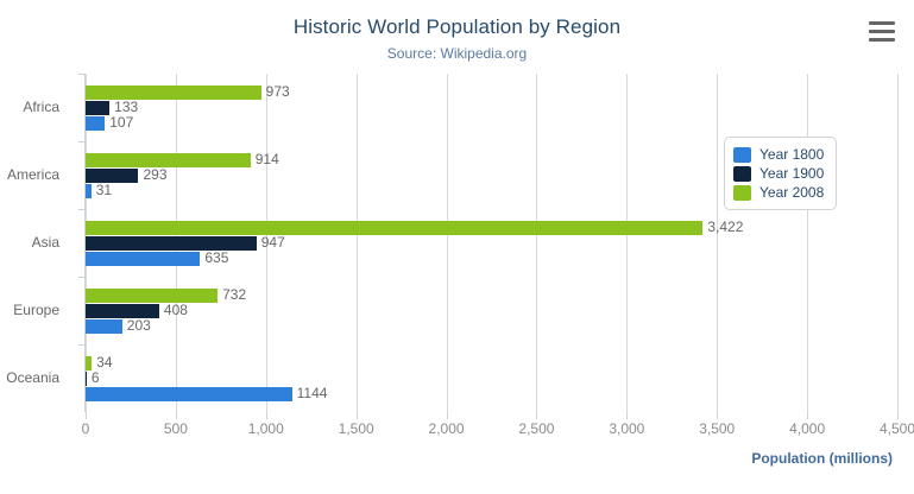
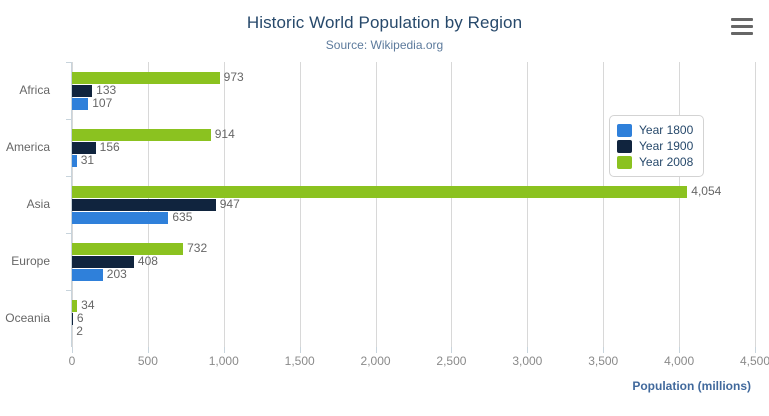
Year 1900/America: 293 -> 156
Year 2008/Asia: 3,422 -> 4,054
Year 1800/Oceania: 1144 -> 2
